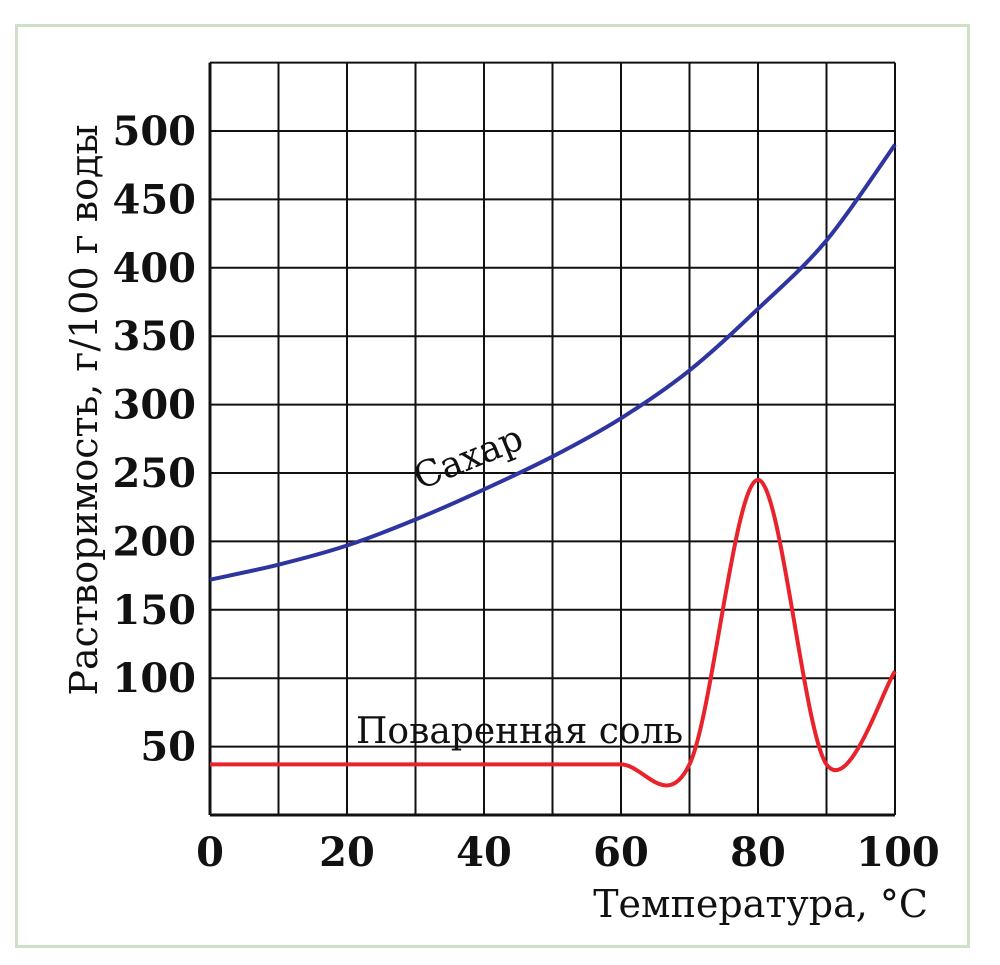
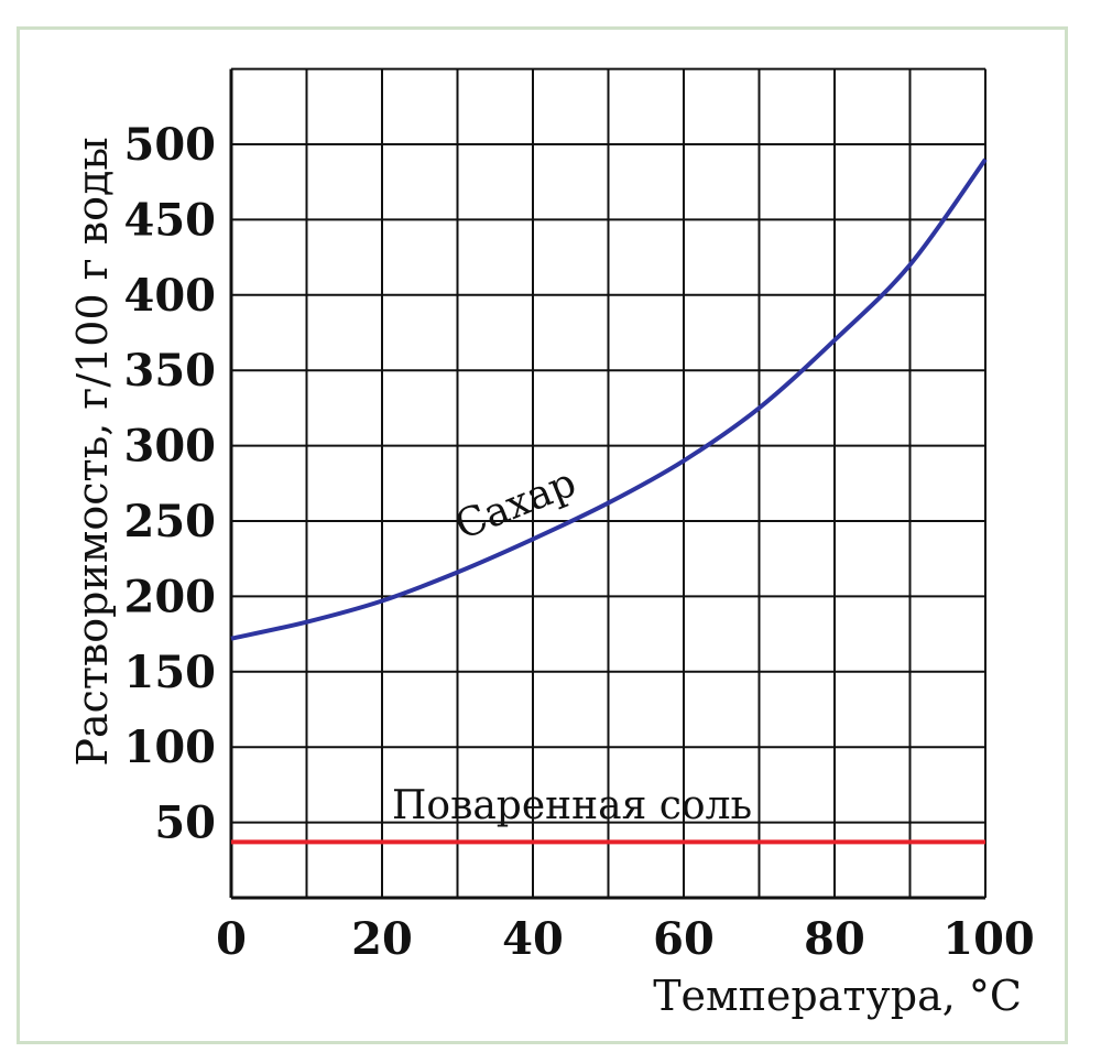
Поваренная соль/80: 245 -> 37
Поваренная соль/100: 105 -> 37
